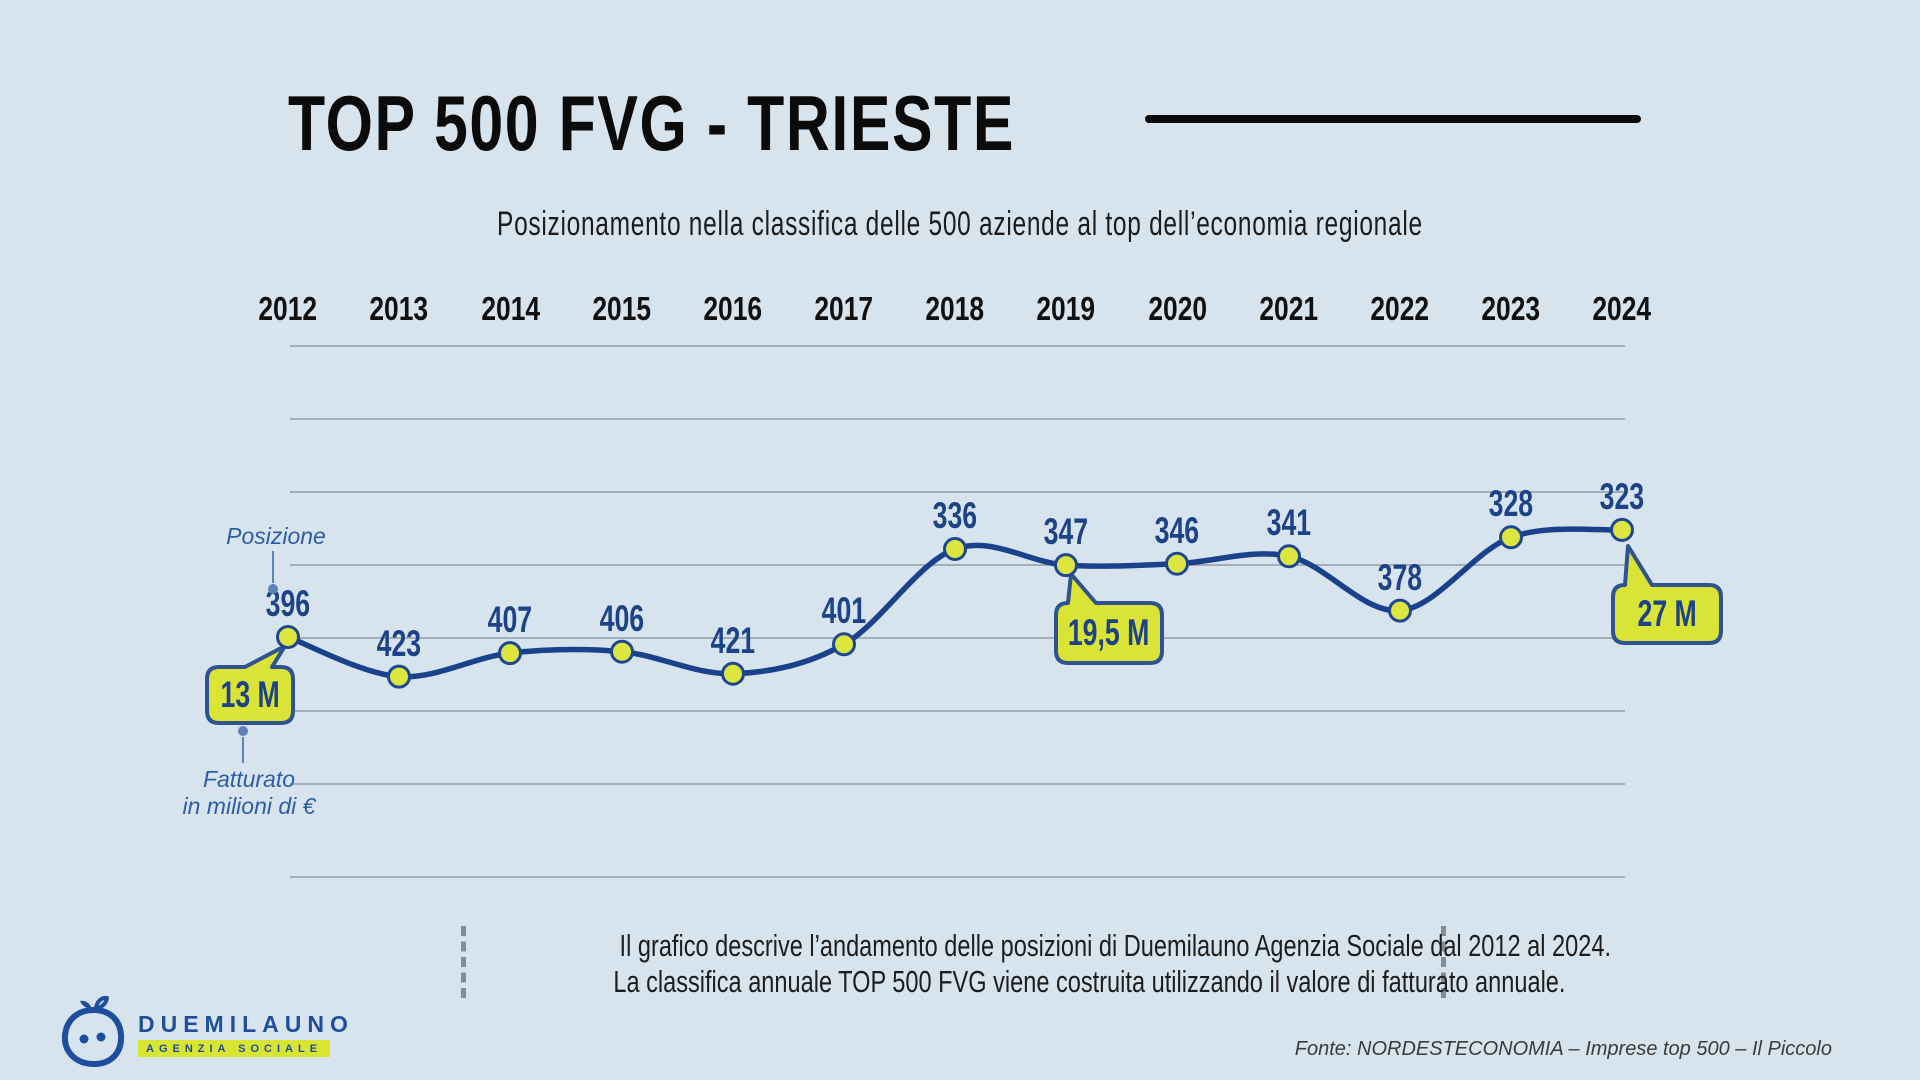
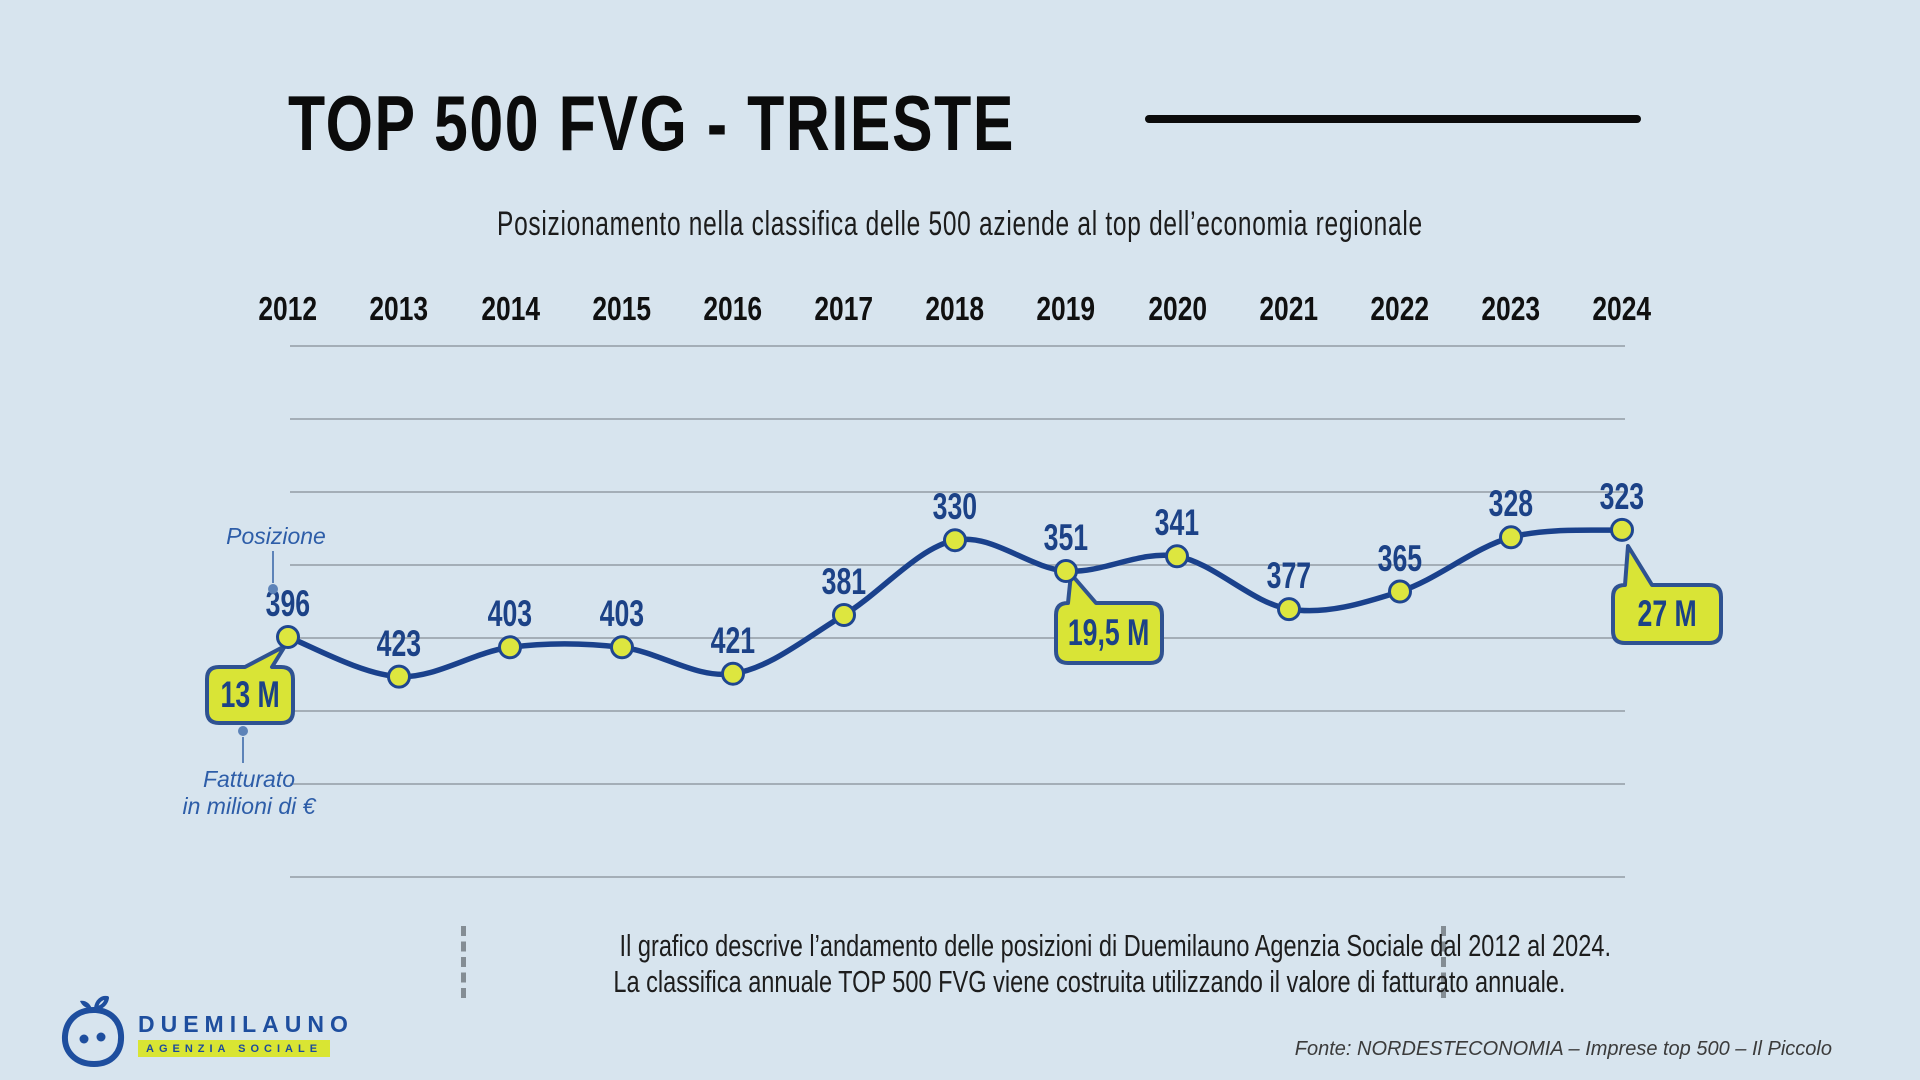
2014: 407 -> 403
2015: 406 -> 403
2017: 401 -> 381
2018: 336 -> 330
2019: 347 -> 351
2020: 346 -> 341
2021: 341 -> 377
2022: 378 -> 365
